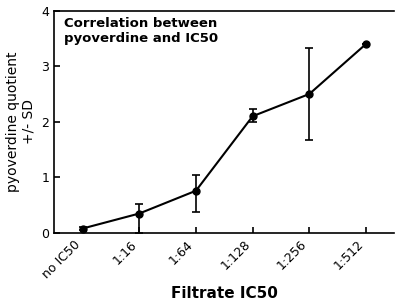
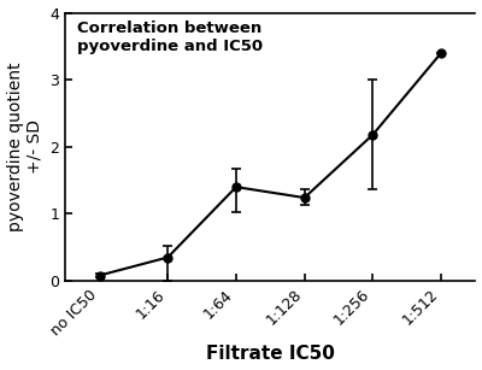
1:64: 0.76 -> 1.40
1:128: 2.10 -> 1.24
1:256: 2.50 -> 2.18
